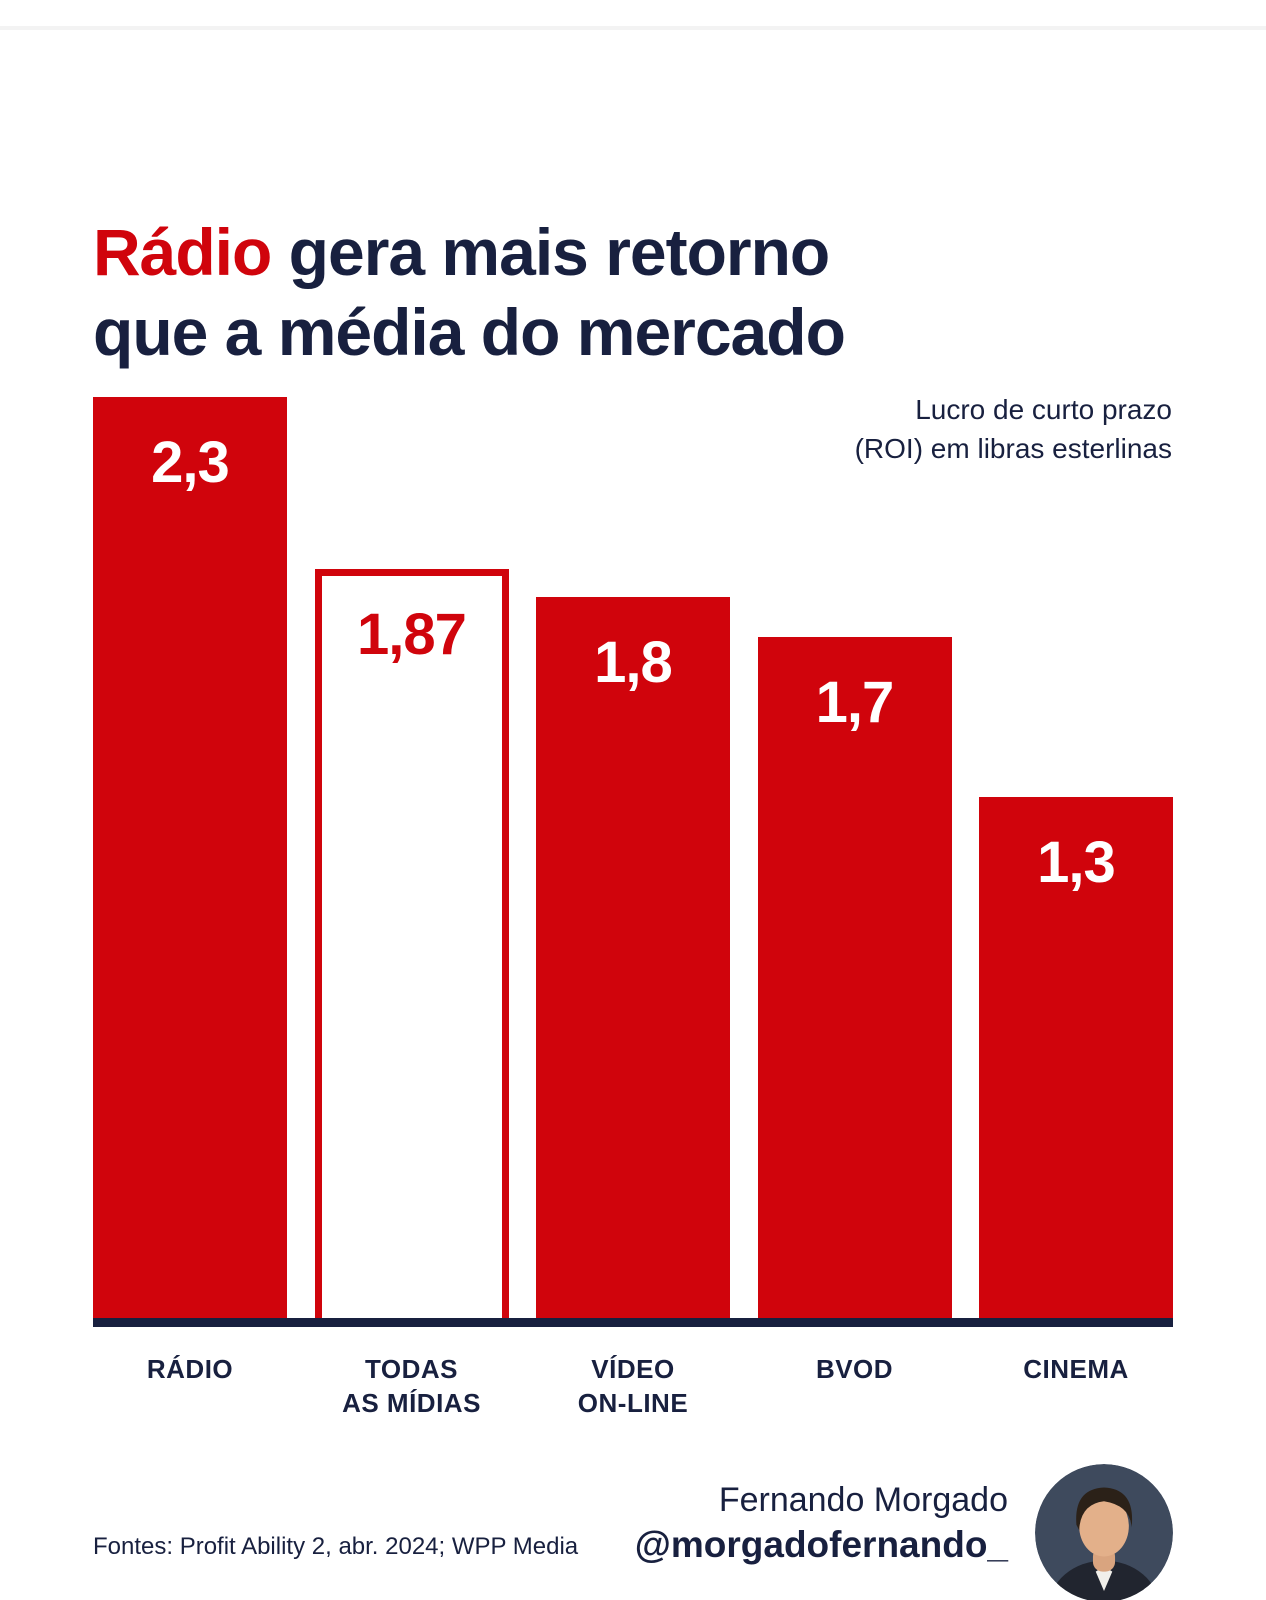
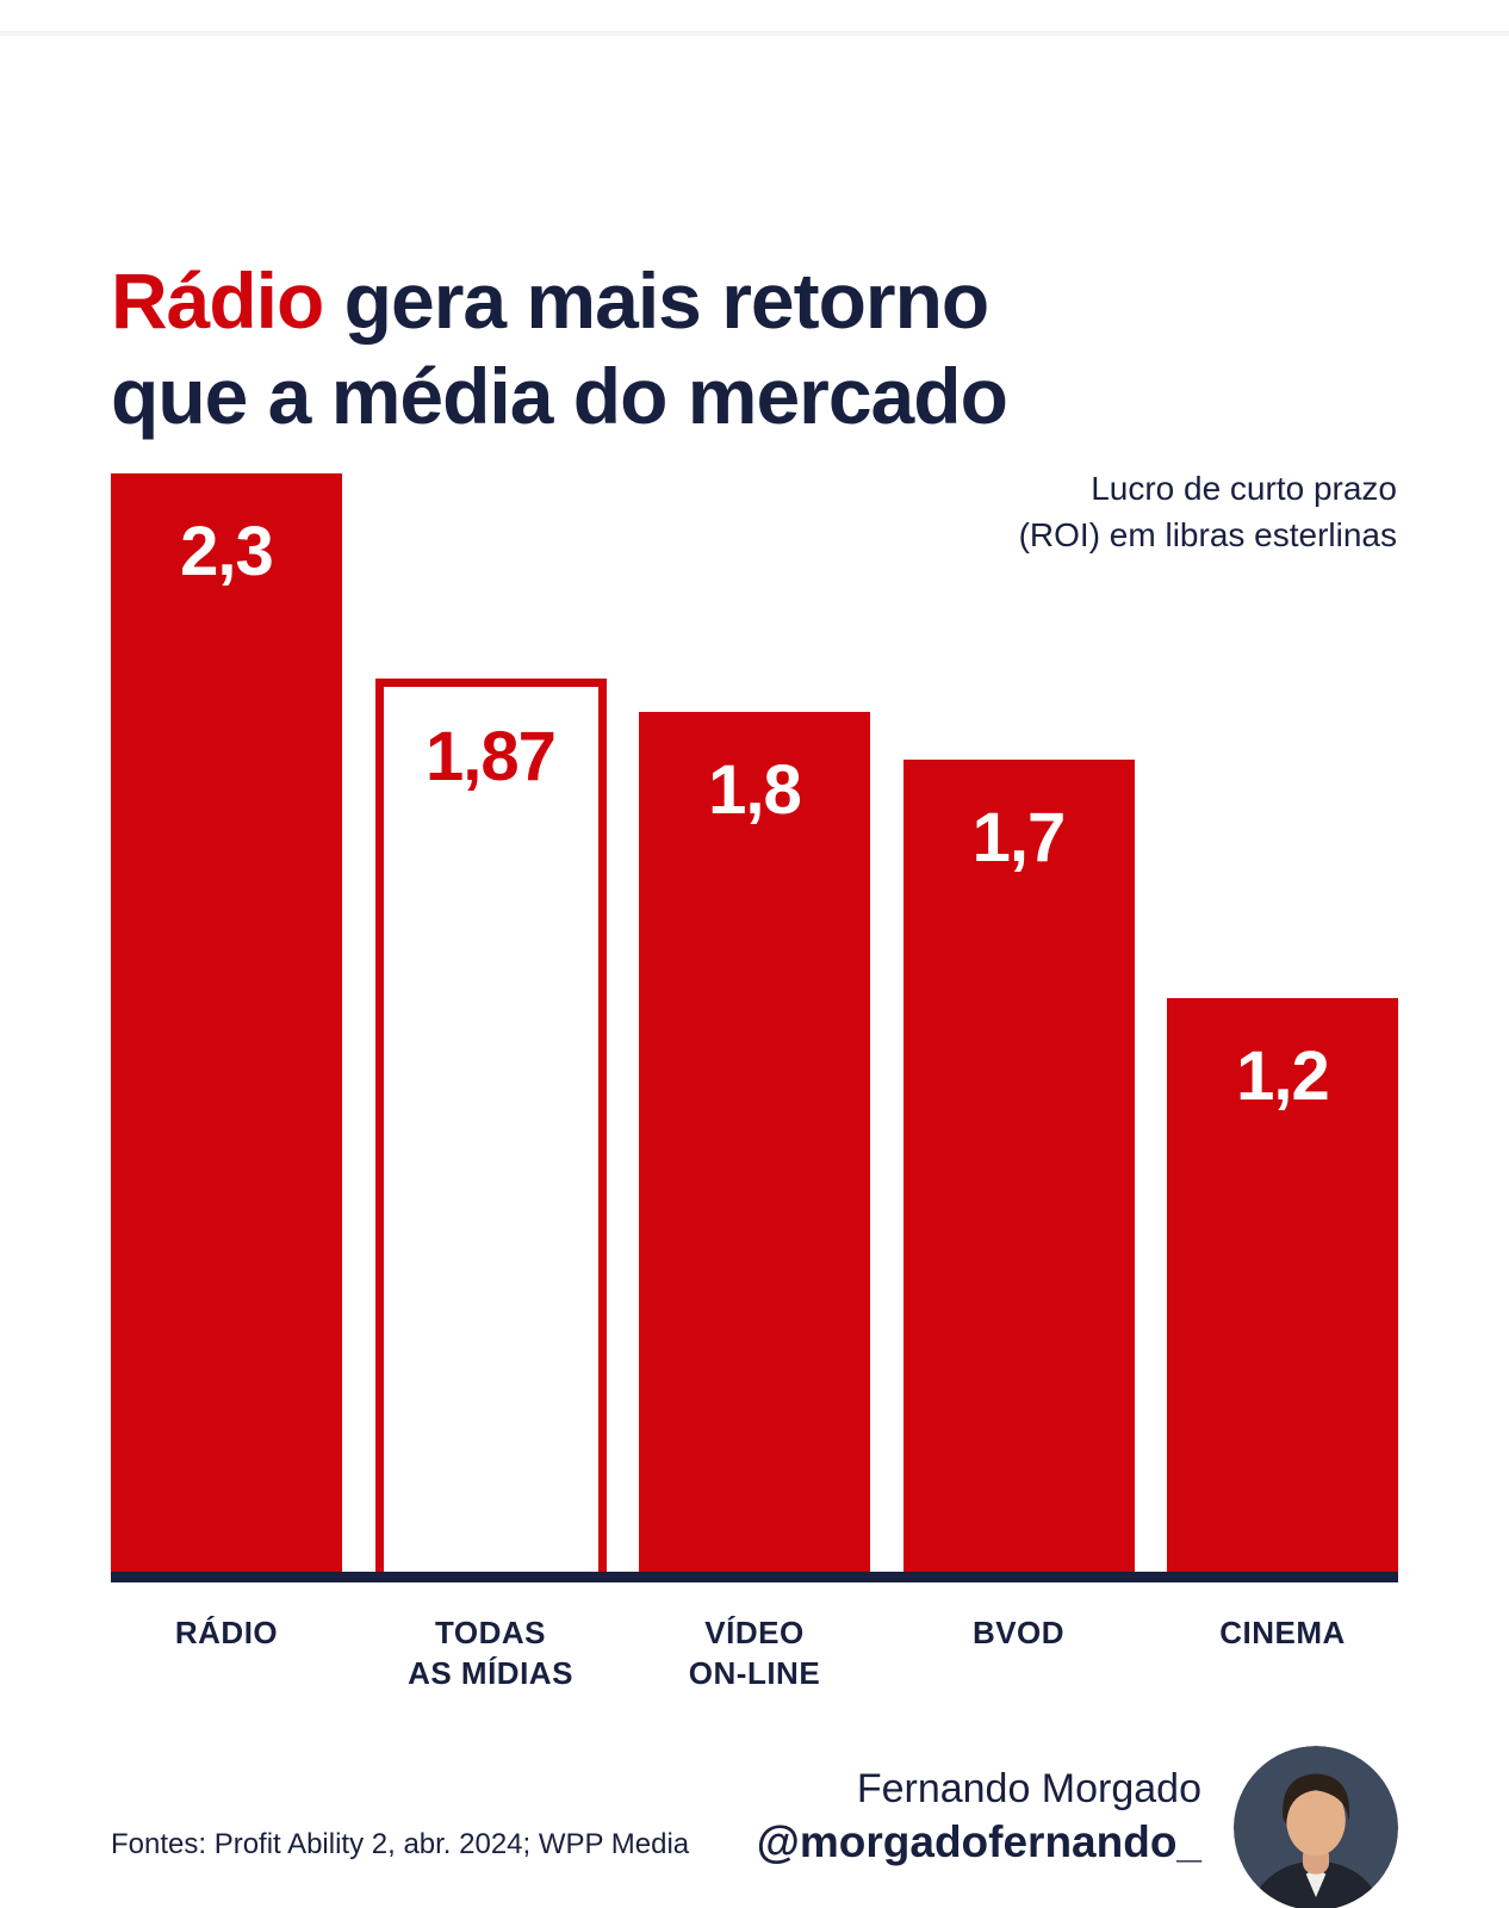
CINEMA: 1,3 -> 1,2
